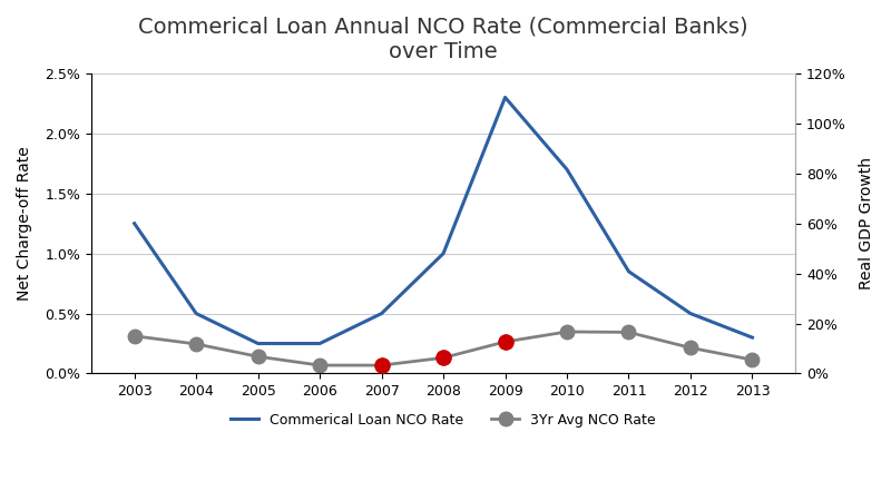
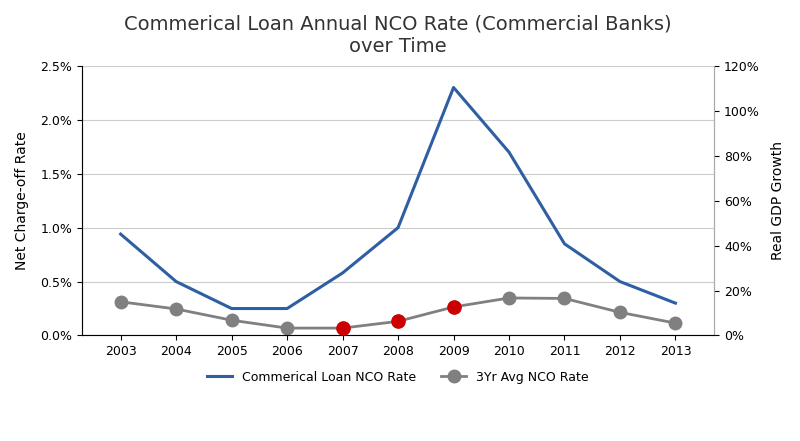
Commerical Loan NCO Rate/2003: 1.25% -> 0.94%
Commerical Loan NCO Rate/2007: 0.50% -> 0.58%
